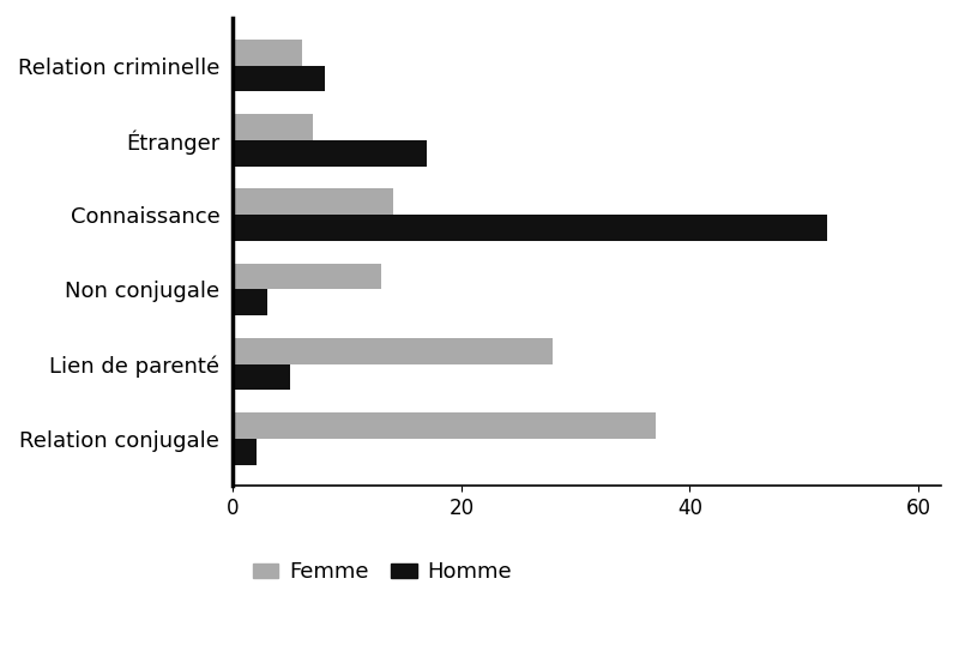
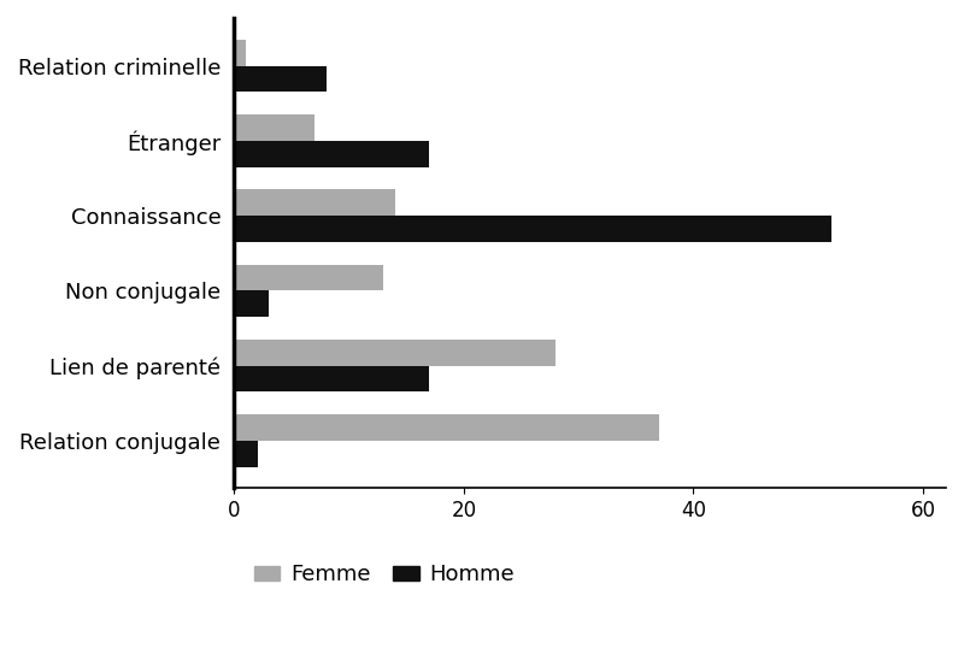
Femme/Relation criminelle: 6 -> 1
Homme/Lien de parenté: 5 -> 17
